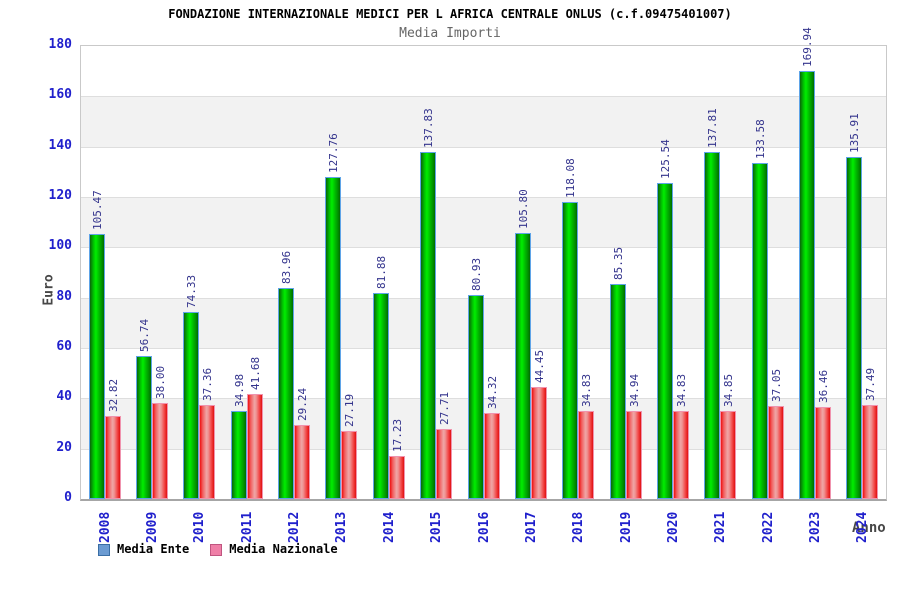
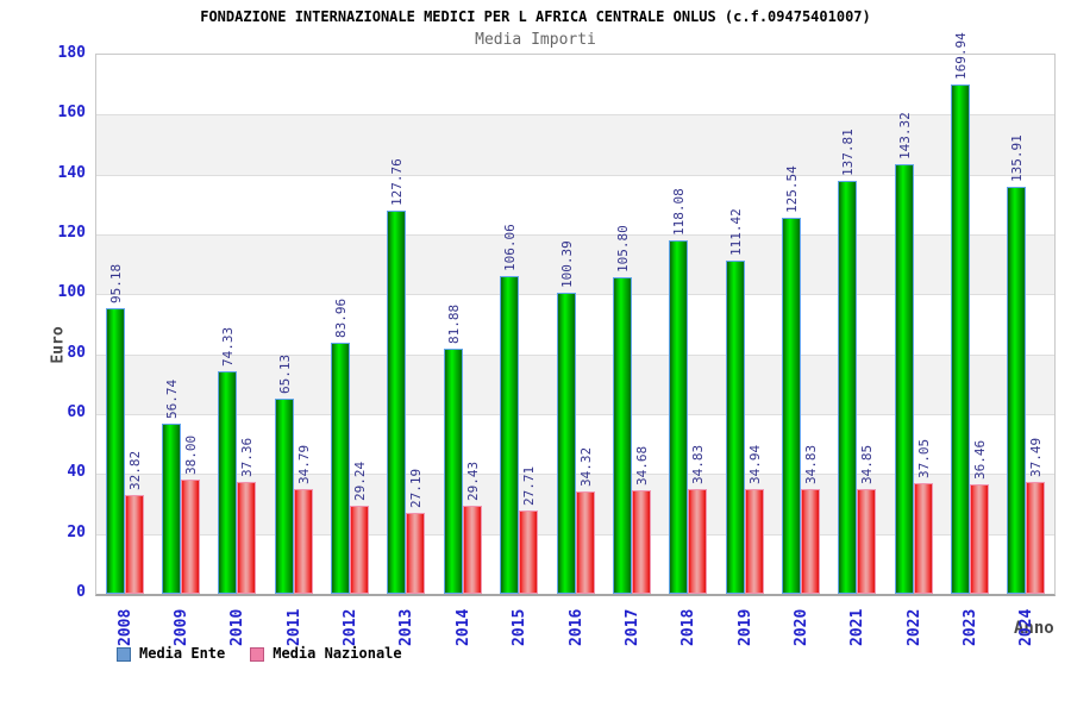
Media Ente/2008: 105.47 -> 95.18
Media Ente/2011: 34.98 -> 65.13
Media Nazionale/2011: 41.68 -> 34.79
Media Nazionale/2014: 17.23 -> 29.43
Media Ente/2015: 137.83 -> 106.06
Media Ente/2016: 80.93 -> 100.39
Media Nazionale/2017: 44.45 -> 34.68
Media Ente/2019: 85.35 -> 111.42
Media Ente/2022: 133.58 -> 143.32
